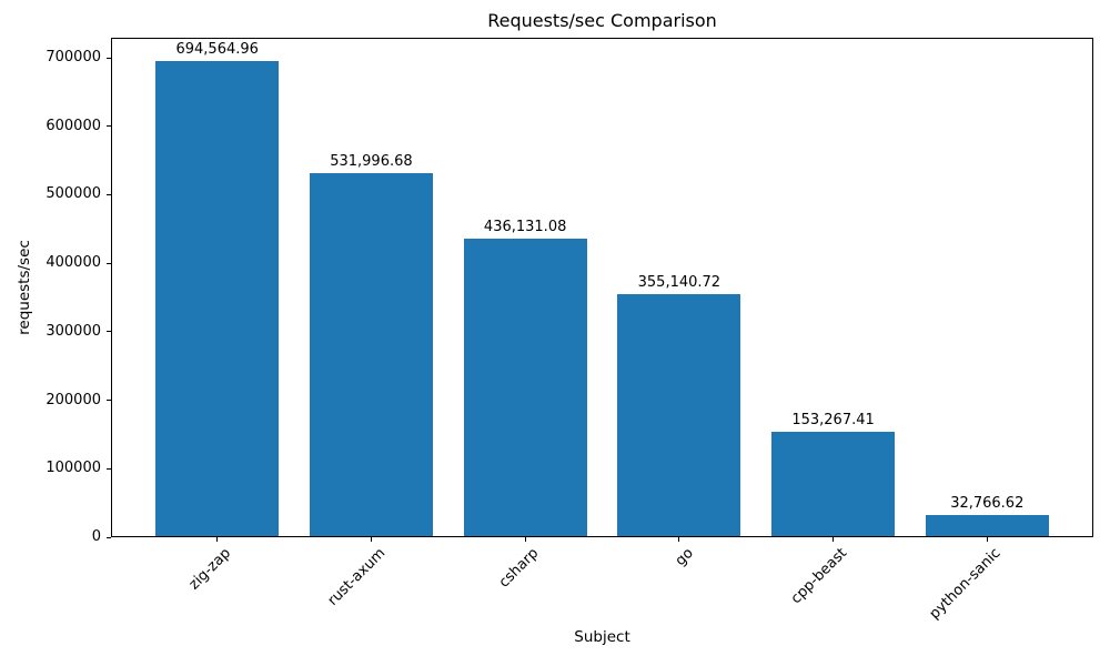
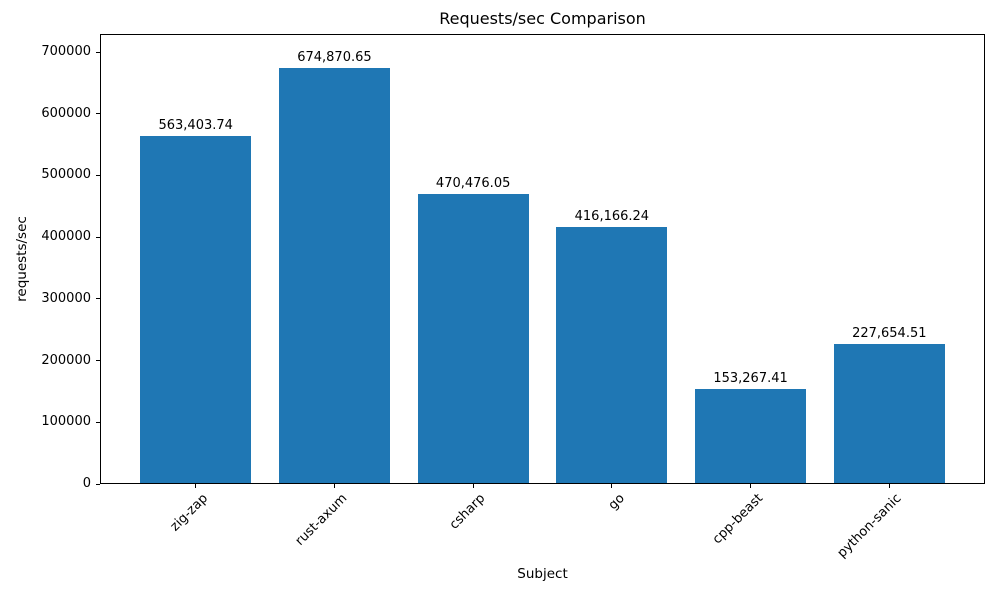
zig-zap: 694,564.96 -> 563,403.74
rust-axum: 531,996.68 -> 674,870.65
csharp: 436,131.08 -> 470,476.05
go: 355,140.72 -> 416,166.24
python-sanic: 32,766.62 -> 227,654.51
